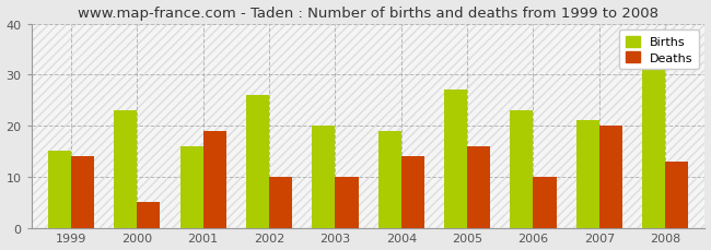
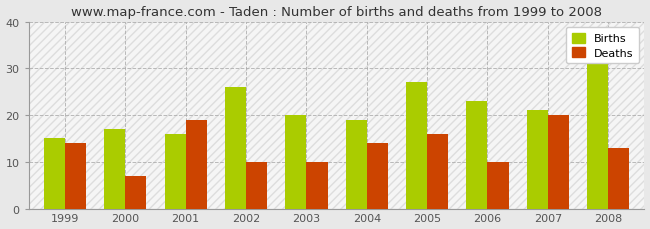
Births/2000: 23 -> 17
Deaths/2000: 5 -> 7
